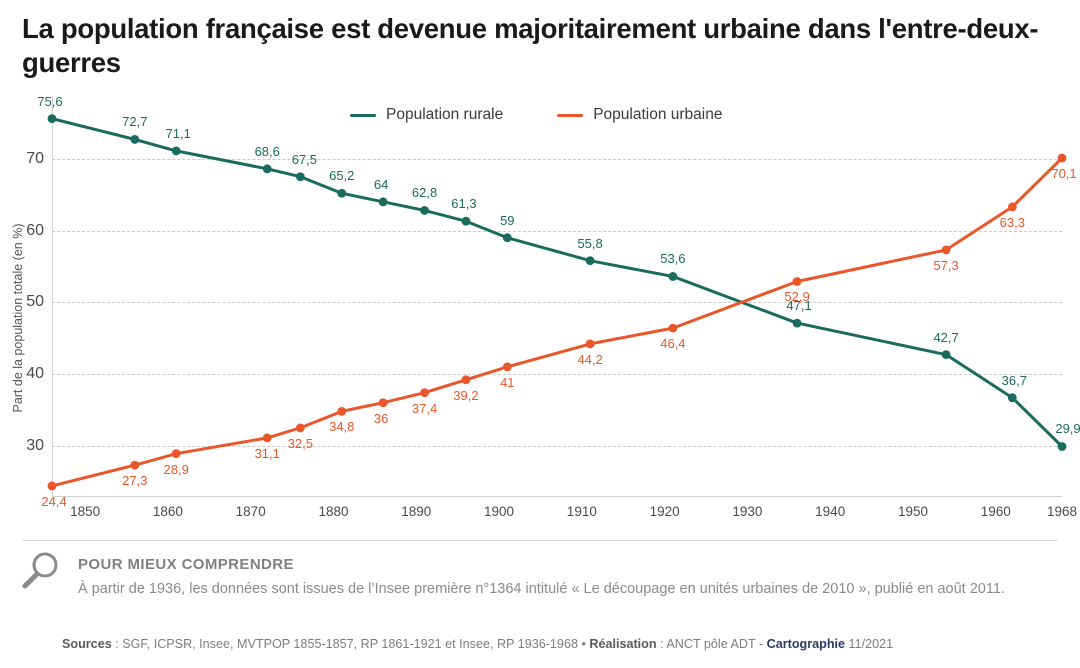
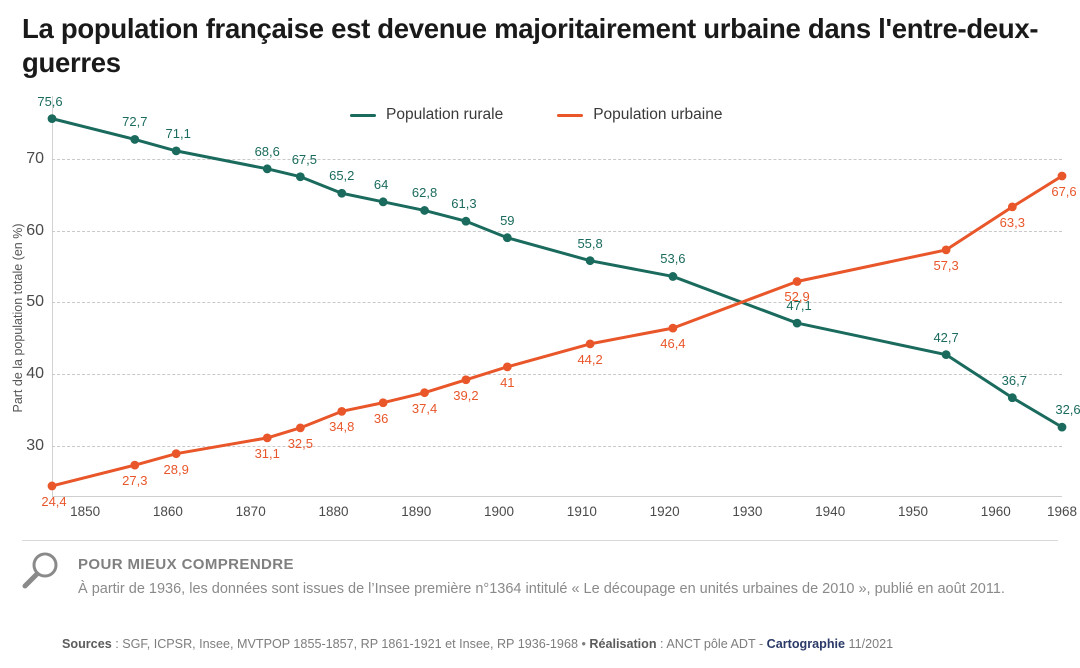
Population rurale/1968: 29,9 -> 32,6
Population urbaine/1968: 70,1 -> 67,6
